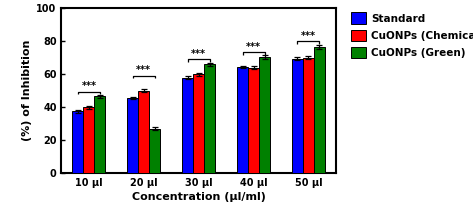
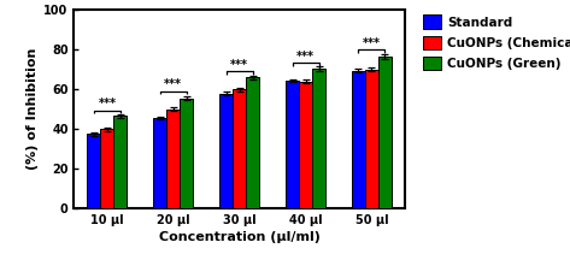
CuONPs (Green)/20 μl: 27 -> 56
